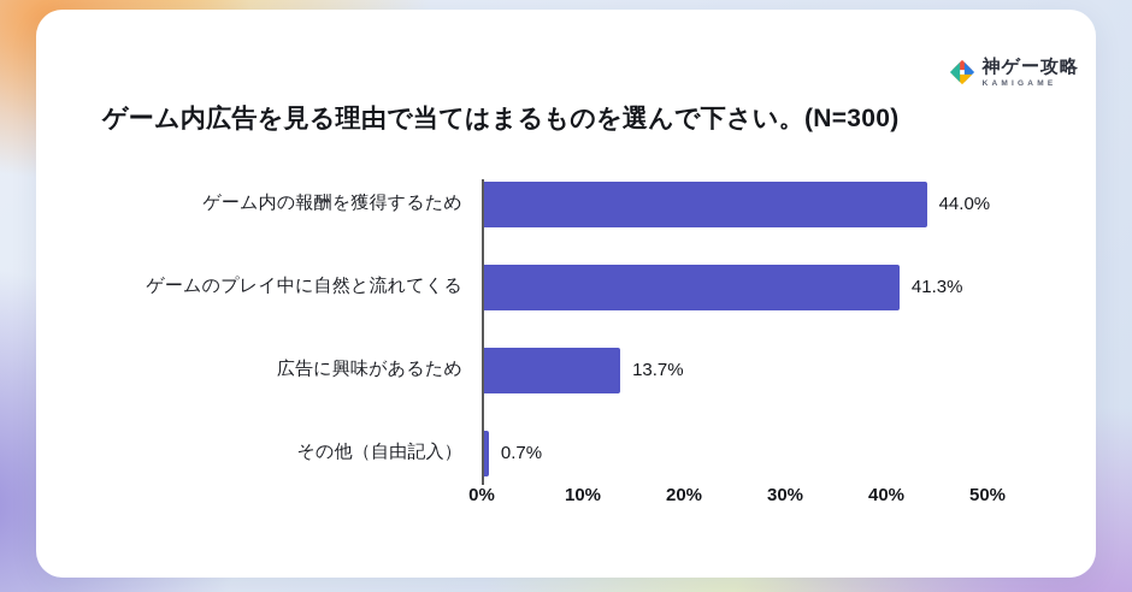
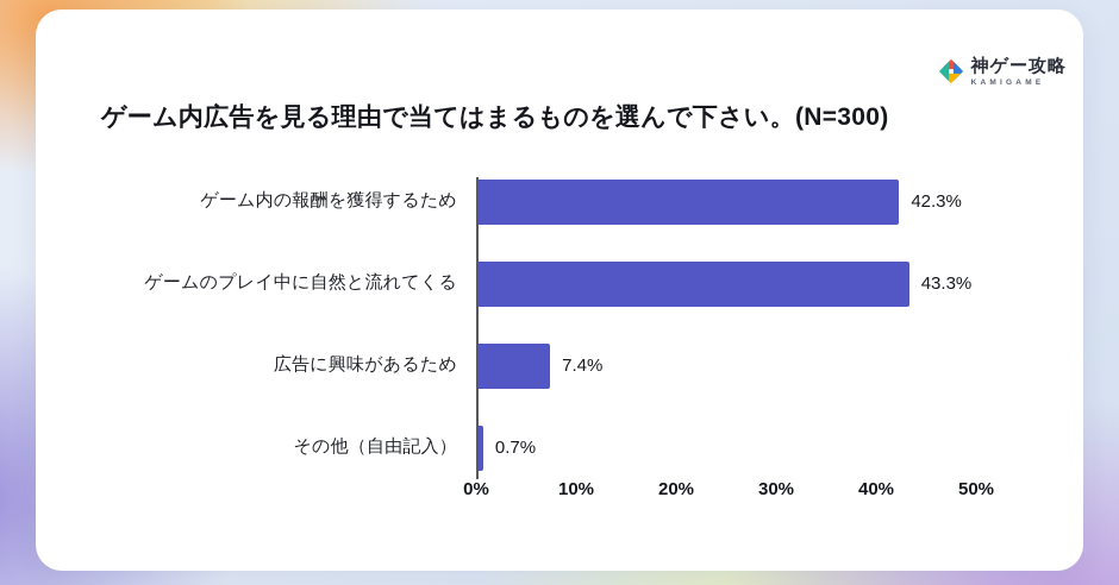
ゲーム内の報酬を獲得するため: 44.0% -> 42.3%
ゲームのプレイ中に自然と流れてくる: 41.3% -> 43.3%
広告に興味があるため: 13.7% -> 7.4%
